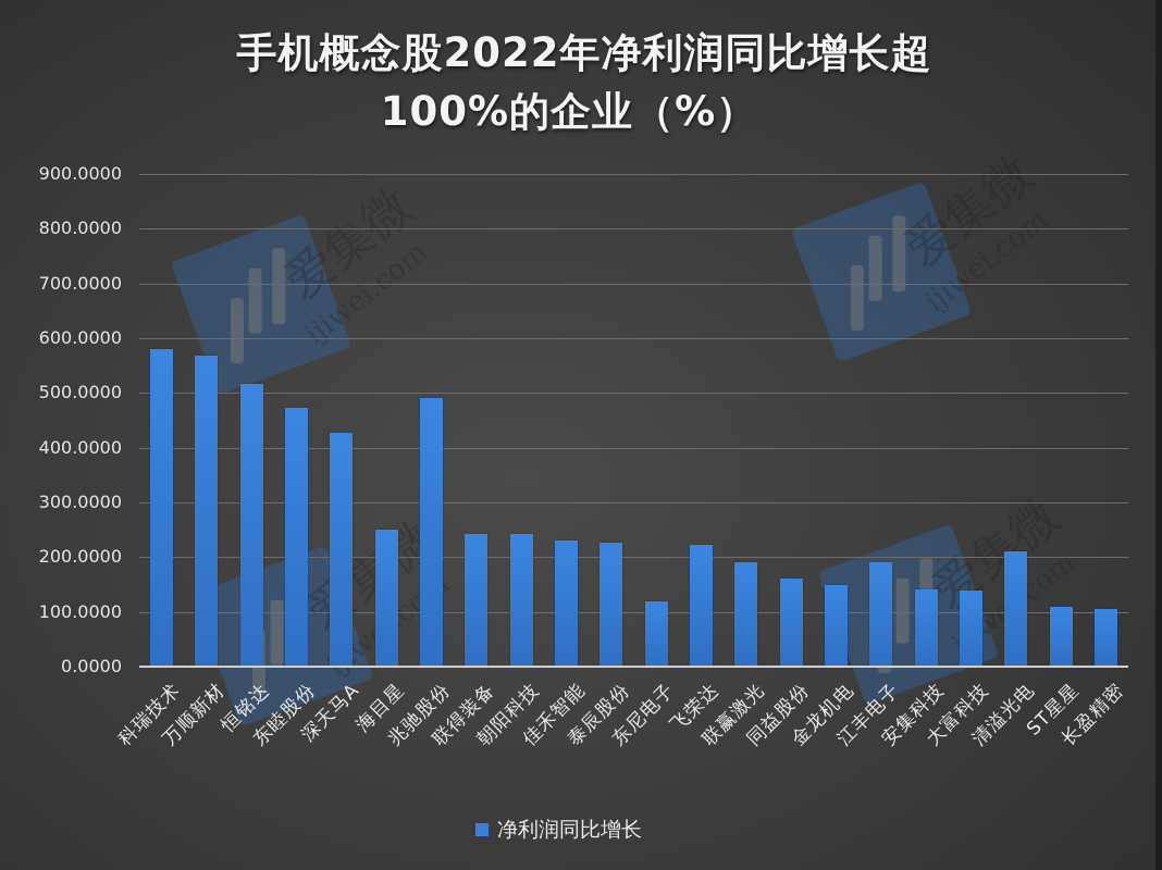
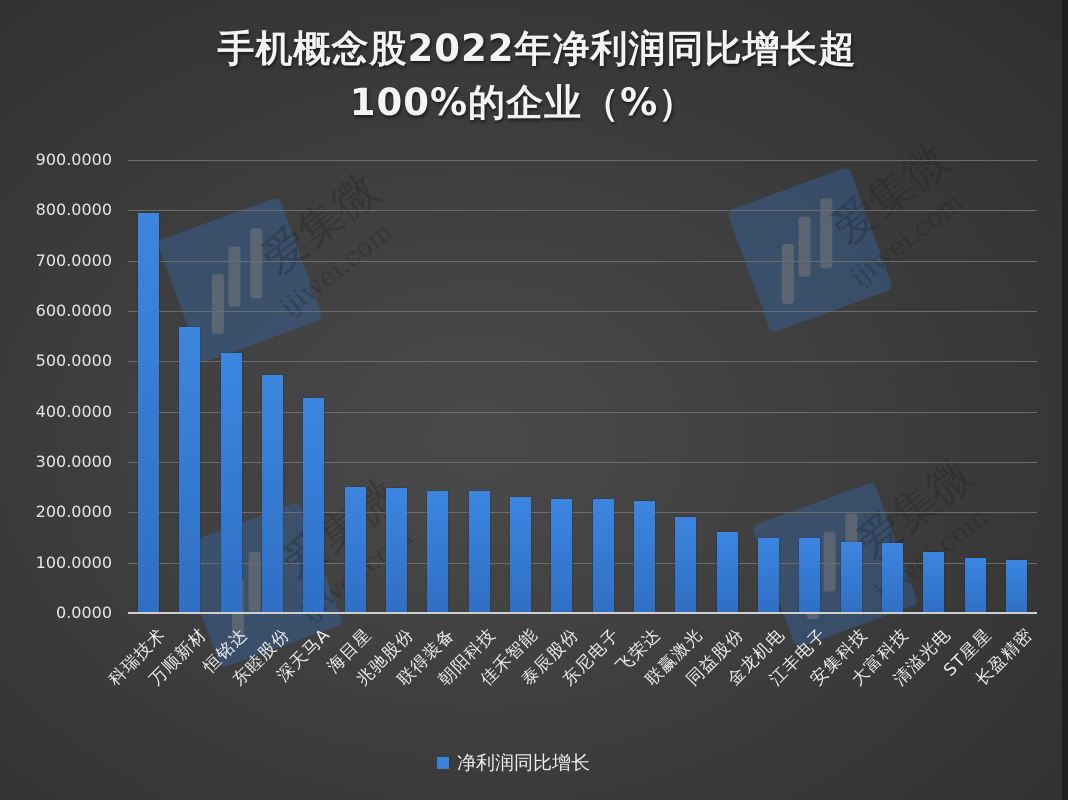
科瑞技术: 580 -> 800
兆驰股份: 490 -> 250
东尼电子: 120 -> 230
江丰电子: 190 -> 150
清溢光电: 210 -> 120
